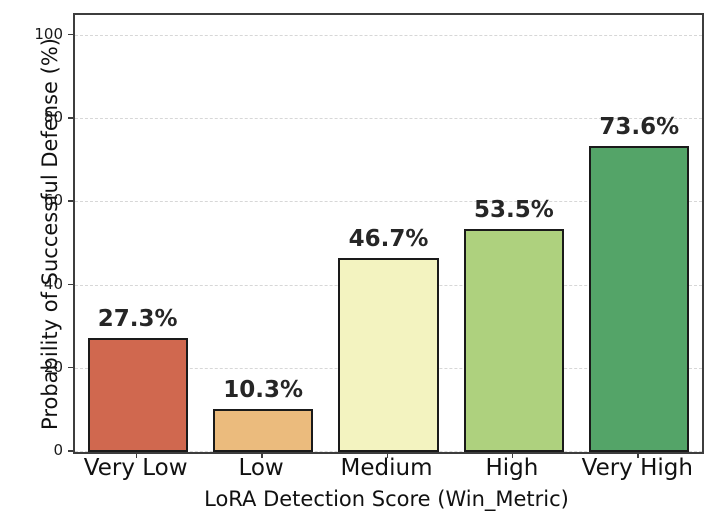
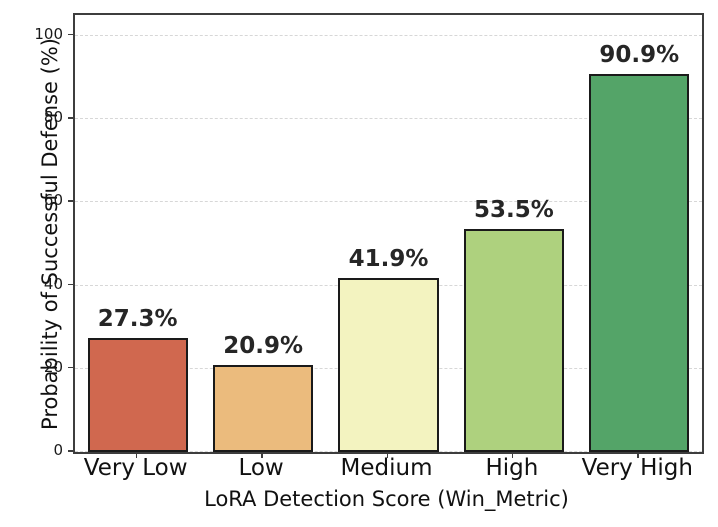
Low: 10.3% -> 20.9%
Medium: 46.7% -> 41.9%
Very High: 73.6% -> 90.9%
